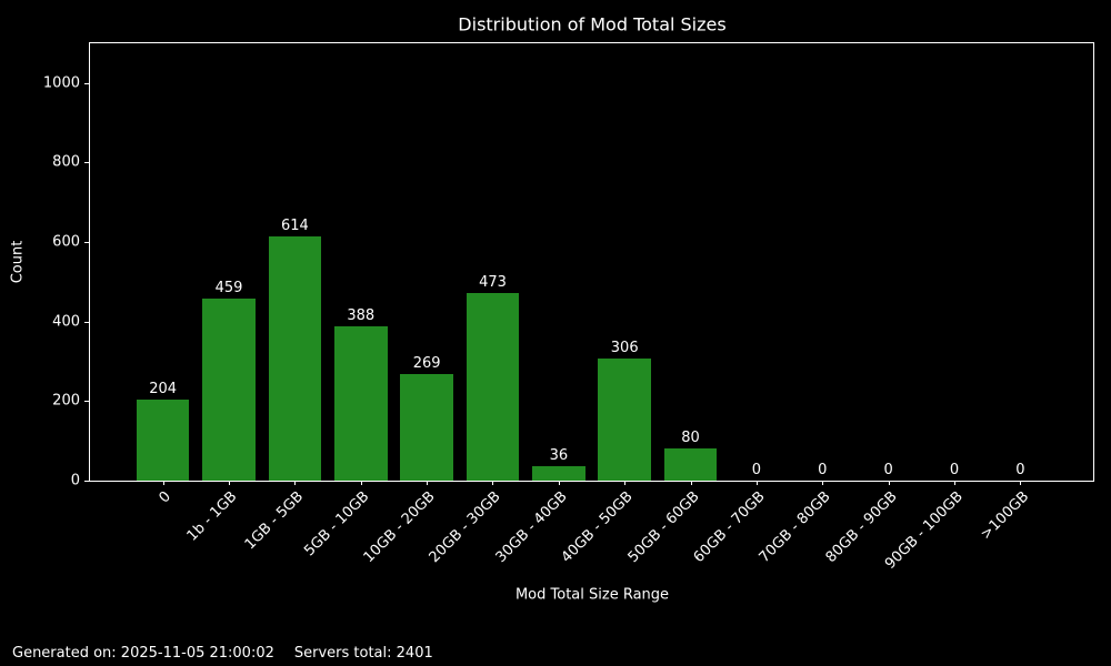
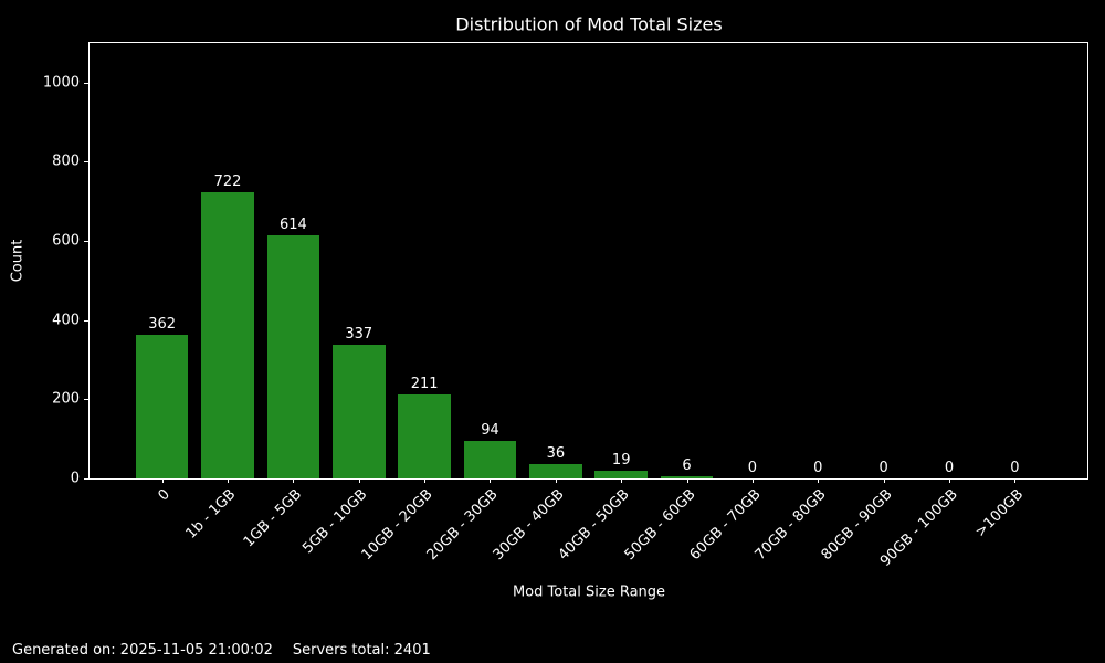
0: 204 -> 362
1b - 1GB: 459 -> 722
5GB - 10GB: 388 -> 337
10GB - 20GB: 269 -> 211
20GB - 30GB: 473 -> 94
40GB - 50GB: 306 -> 19
50GB - 60GB: 80 -> 6
